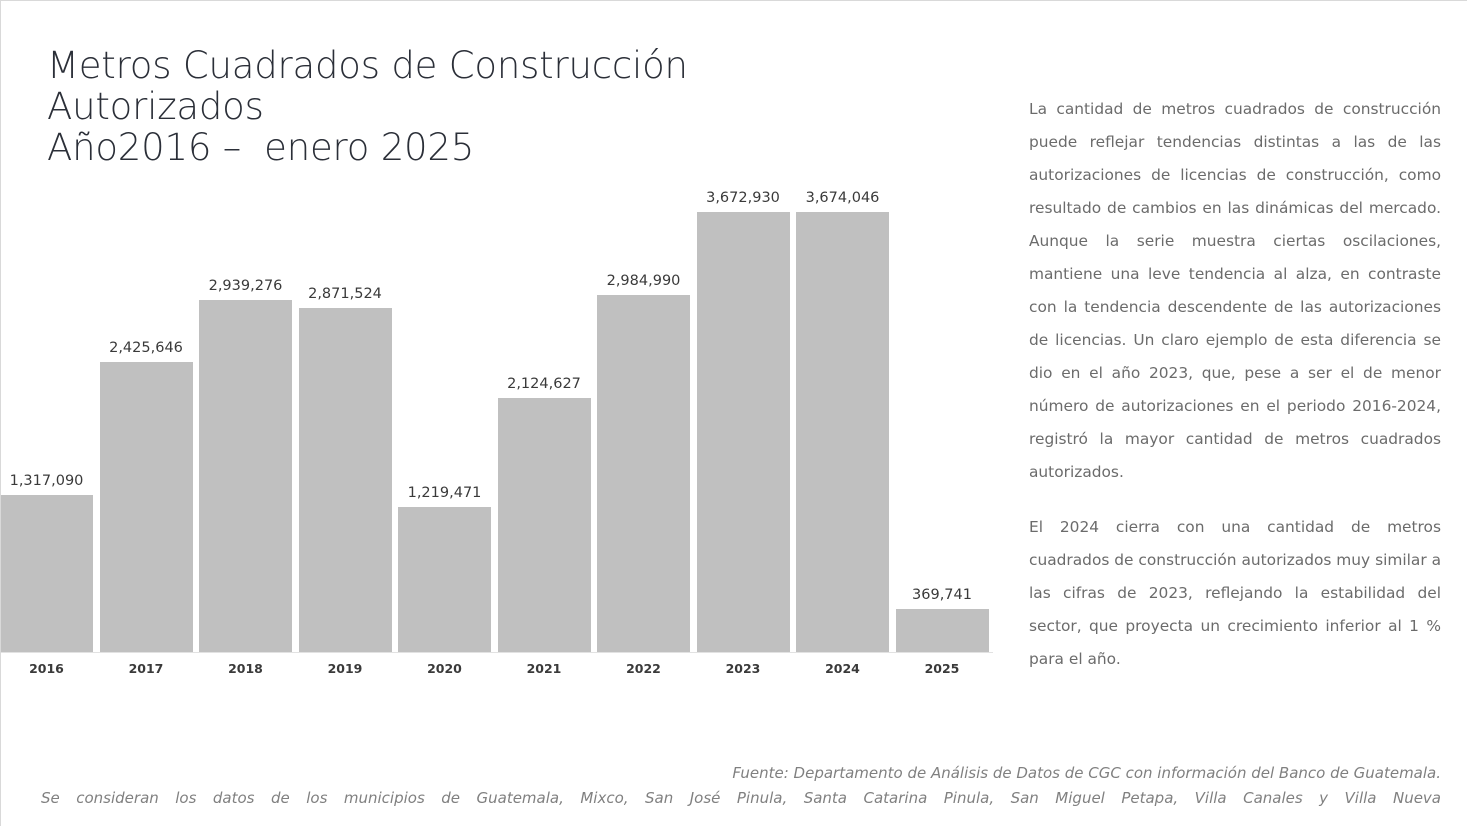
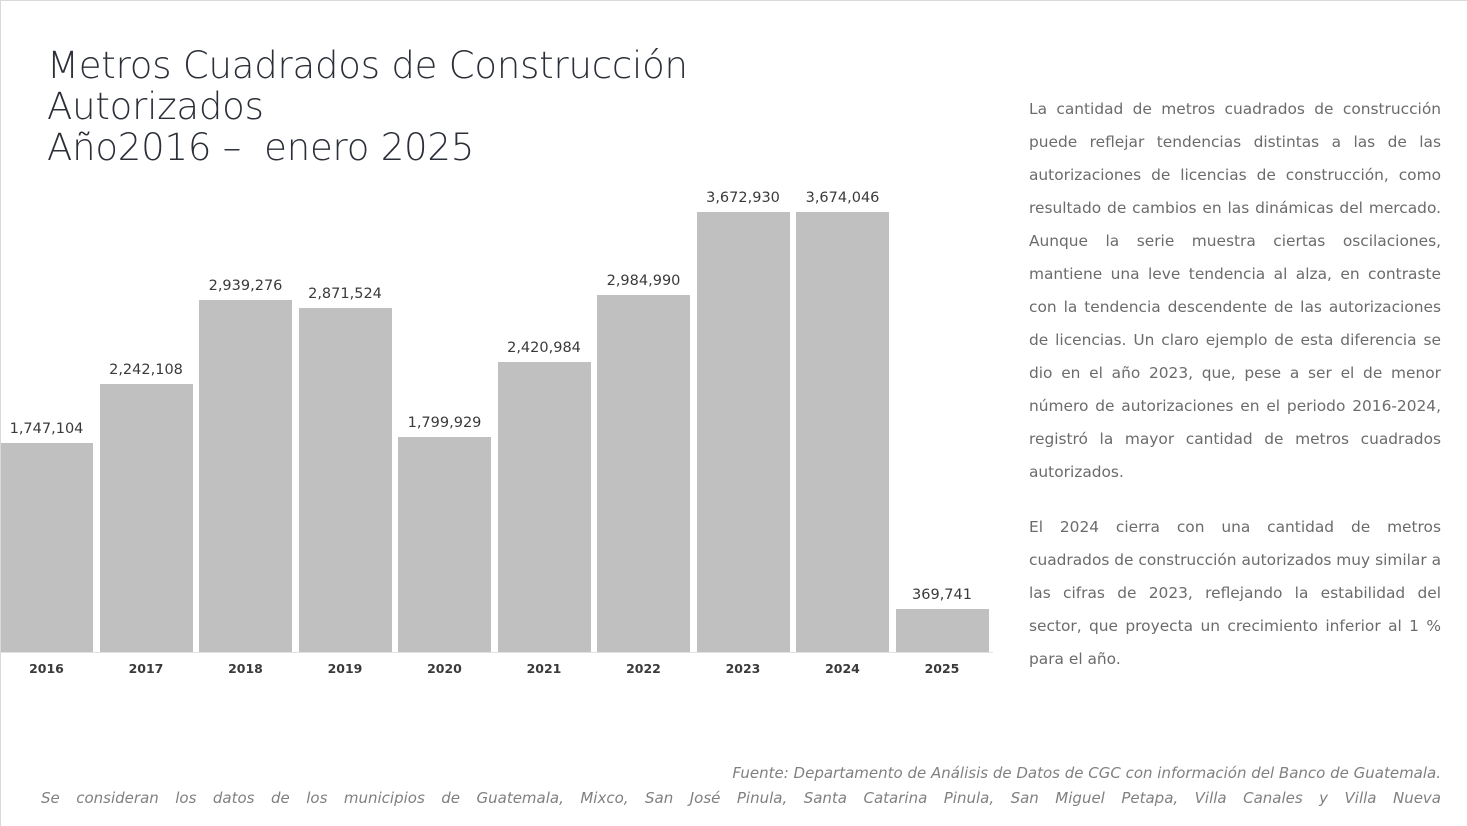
2016: 1,317,090 -> 1,747,104
2017: 2,425,646 -> 2,242,108
2020: 1,219,471 -> 1,799,929
2021: 2,124,627 -> 2,420,984
